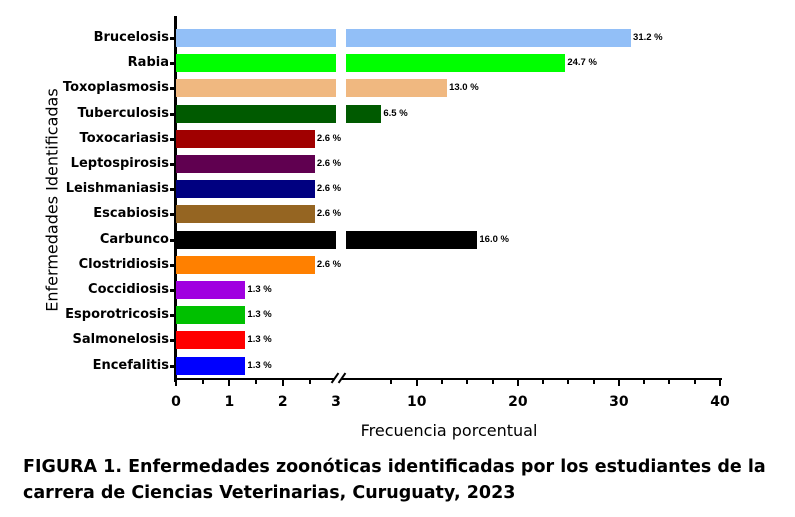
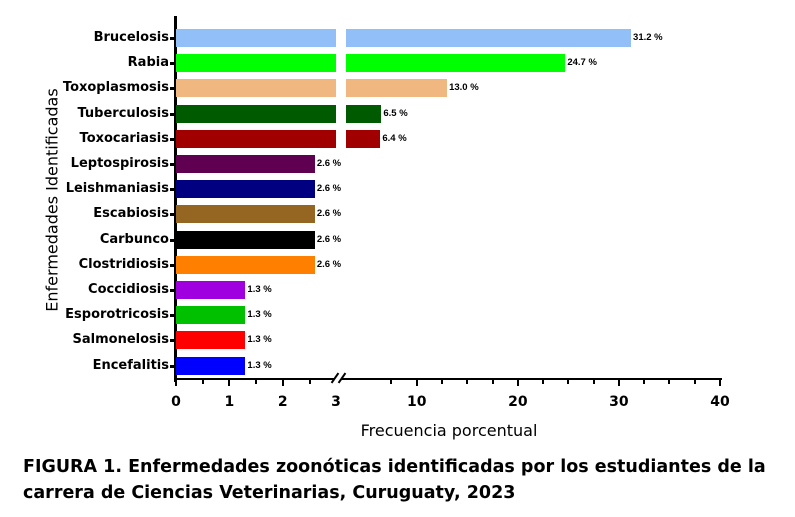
Toxocariasis: 2.6 -> 6.4
Carbunco: 16.0 -> 2.6
